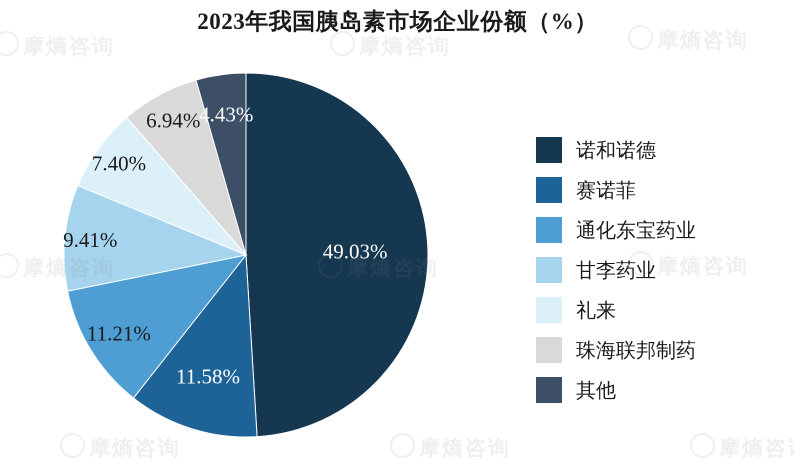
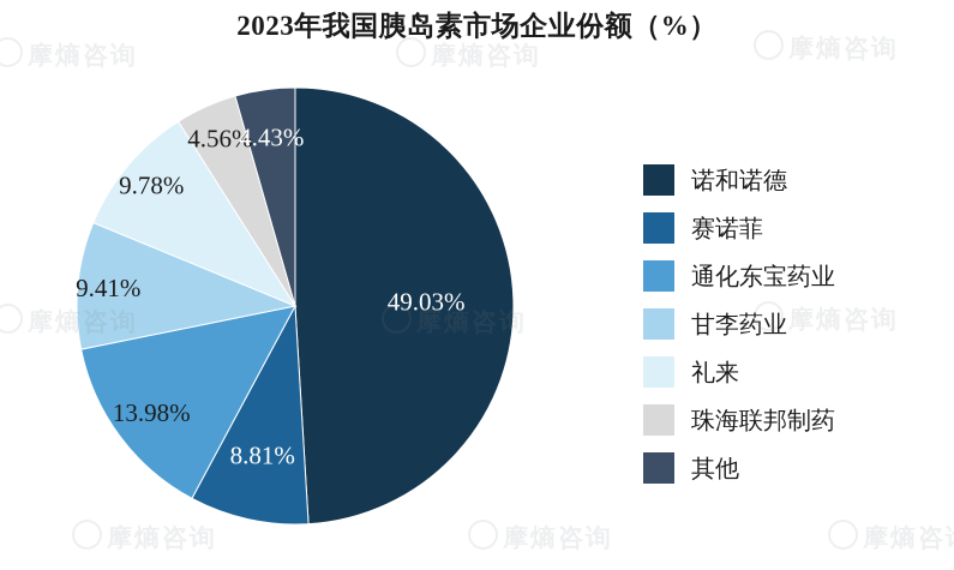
赛诺菲: 11.58% -> 8.81%
通化东宝药业: 11.21% -> 13.98%
礼来: 7.40% -> 9.78%
珠海联邦制药: 6.94% -> 4.56%
